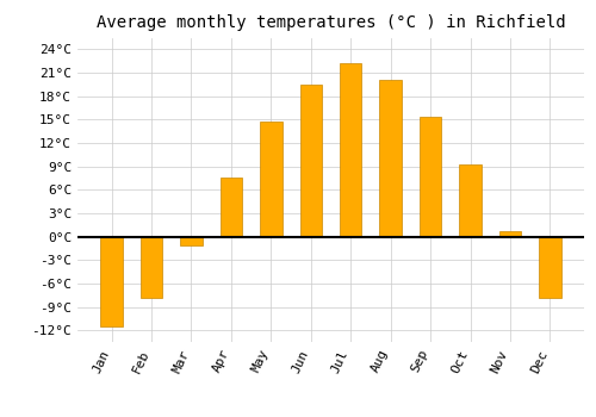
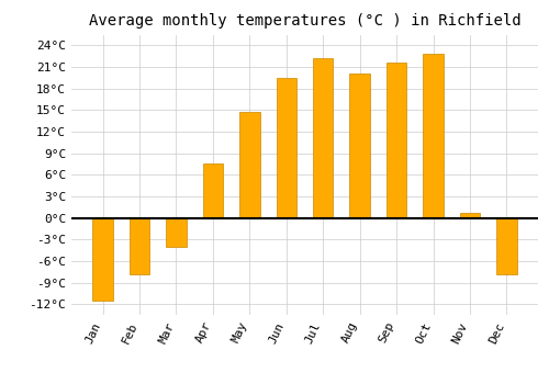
Mar: -1.2°C -> -4.0°C
Sep: 15.3°C -> 21.6°C
Oct: 9.3°C -> 22.8°C
